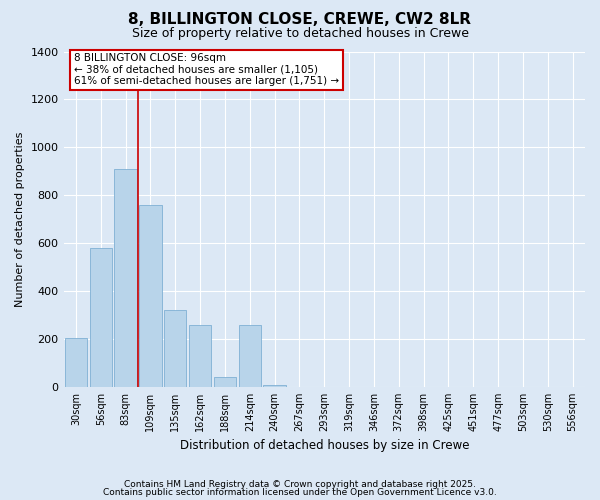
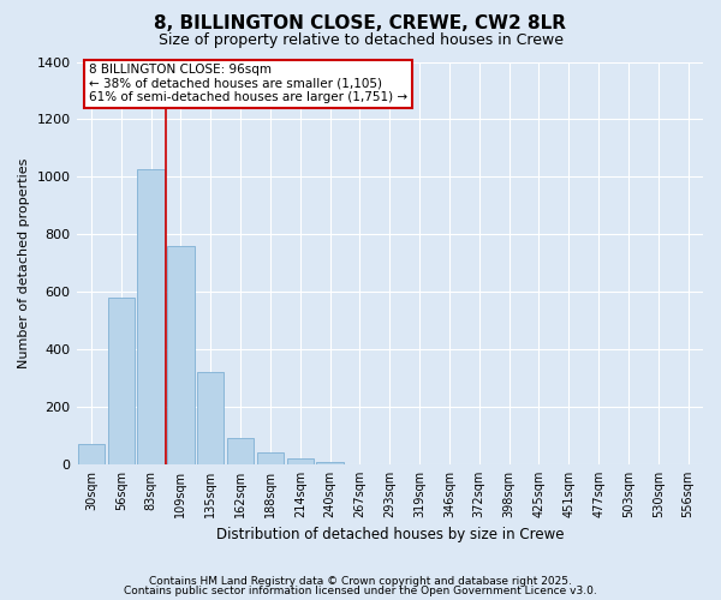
30sqm: 205 -> 70
83sqm: 910 -> 1025
162sqm: 260 -> 90
214sqm: 260 -> 20
